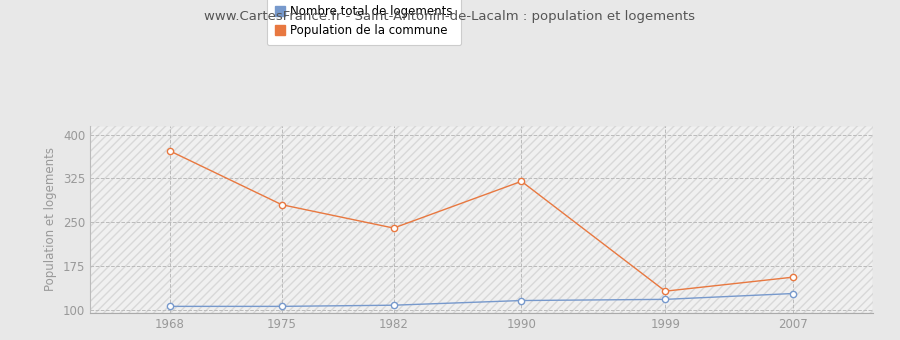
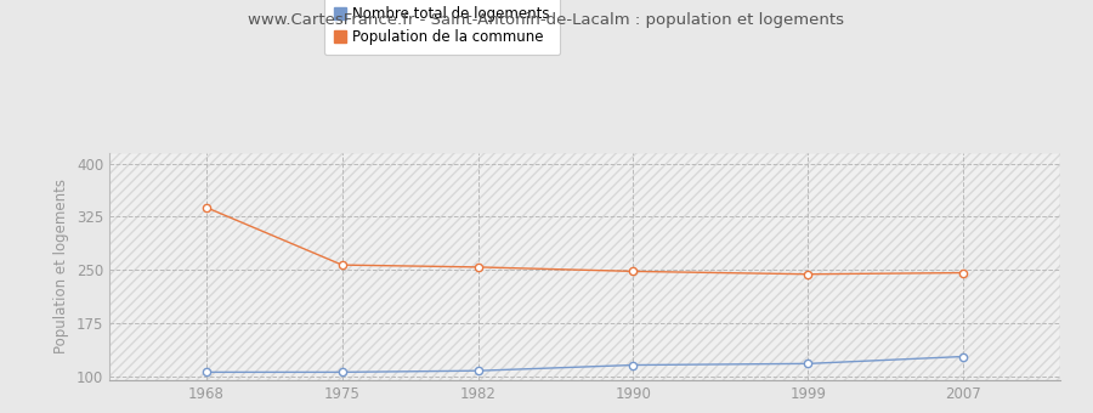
Population de la commune/1968: 372 -> 338
Population de la commune/1975: 280 -> 257
Population de la commune/1982: 240 -> 254
Population de la commune/1990: 320 -> 248
Population de la commune/1999: 132 -> 244
Population de la commune/2007: 156 -> 246
